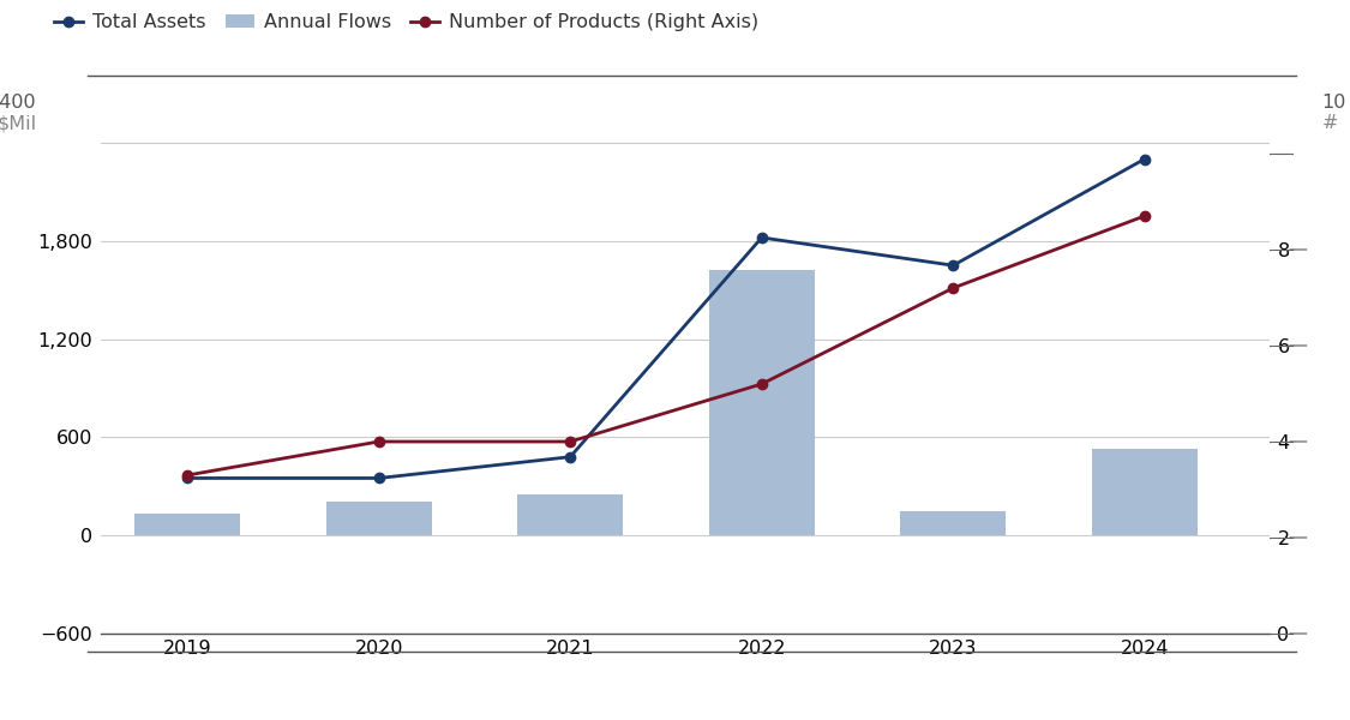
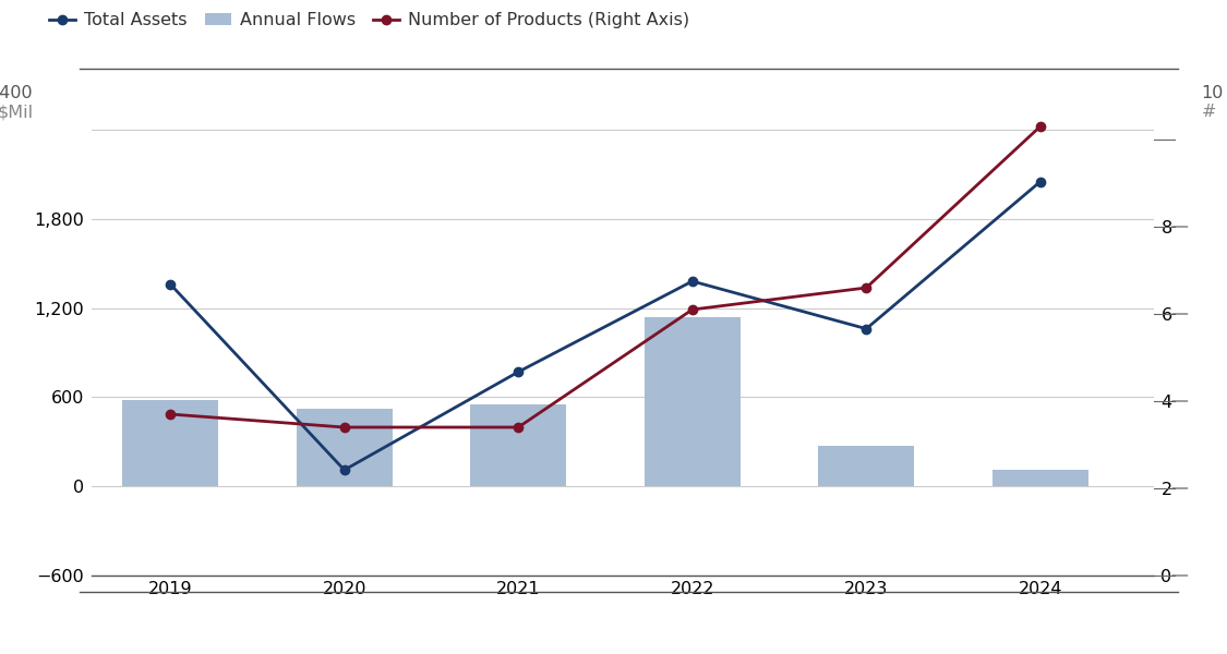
Total Assets/2019: 350 -> 1,360
Annual Flows/2019: 130 -> 580
Number of Products (Right Axis)/2019: 3.3 -> 3.7
Total Assets/2020: 350 -> 110
Annual Flows/2020: 210 -> 520
Number of Products (Right Axis)/2020: 4.0 -> 3.4
Total Assets/2021: 480 -> 770
Annual Flows/2021: 250 -> 550
Number of Products (Right Axis)/2021: 4.0 -> 3.4
Total Assets/2022: 1,820 -> 1,380
Annual Flows/2022: 1,620 -> 1,140
Number of Products (Right Axis)/2022: 5.2 -> 6.1
Total Assets/2023: 1,650 -> 1,060
Annual Flows/2023: 150 -> 270
Number of Products (Right Axis)/2023: 7.2 -> 6.6
Total Assets/2024: 2,300 -> 2,050
Annual Flows/2024: 530 -> 110
Number of Products (Right Axis)/2024: 8.7 -> 10.3
